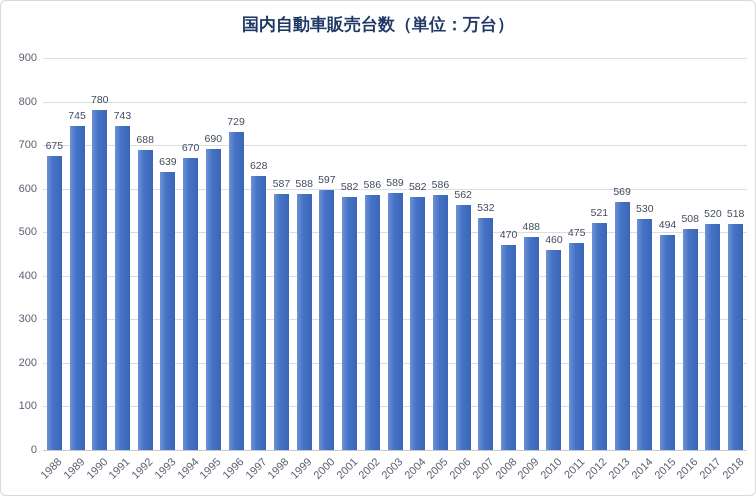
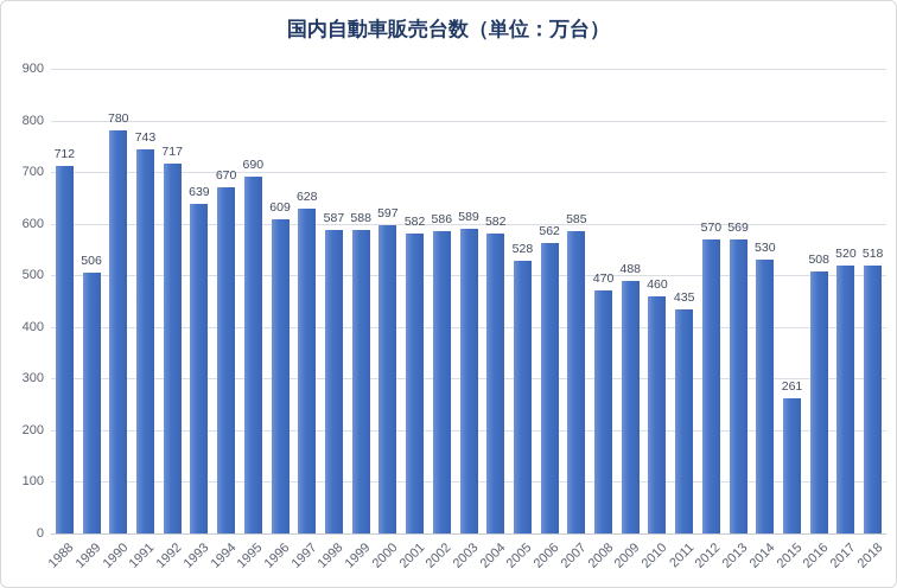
1988: 675 -> 712
1989: 745 -> 506
1992: 688 -> 717
1996: 729 -> 609
2005: 586 -> 528
2007: 532 -> 585
2011: 475 -> 435
2012: 521 -> 570
2015: 494 -> 261
